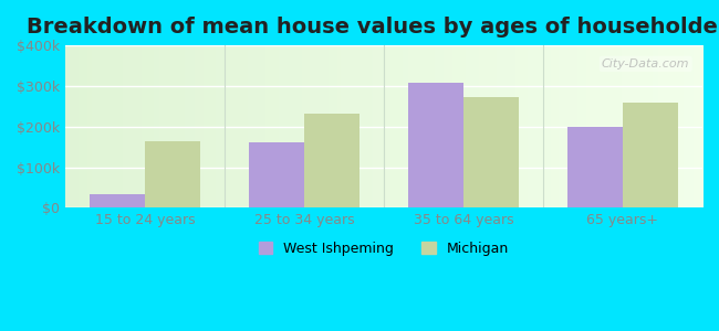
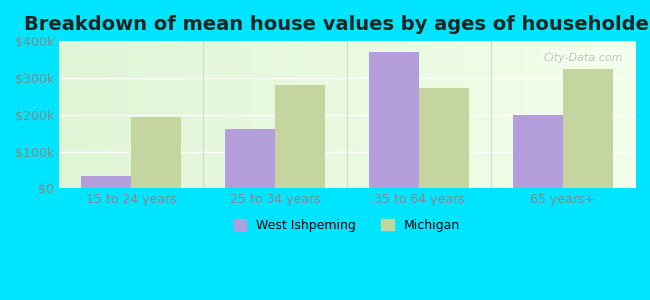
Michigan/15 to 24 years: $165k -> $195k
Michigan/25 to 34 years: $232k -> $280k
West Ishpeming/35 to 64 years: $307k -> $370k
Michigan/65 years+: $258k -> $325k
